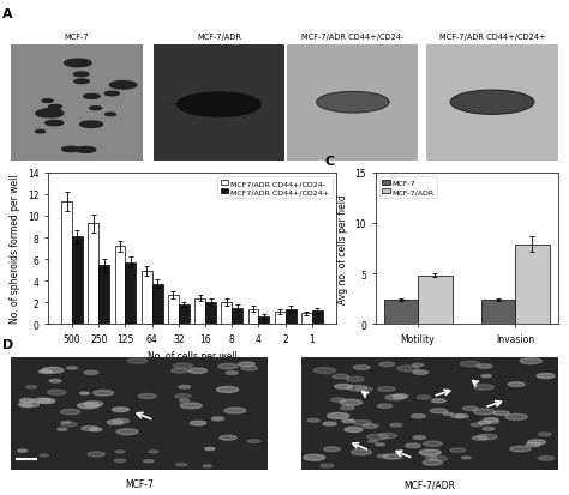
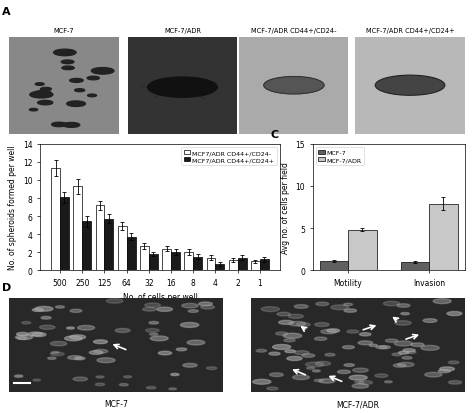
MCF-7/Motility: 2.4 -> 1.1
MCF-7/Invasion: 2.4 -> 1.0
